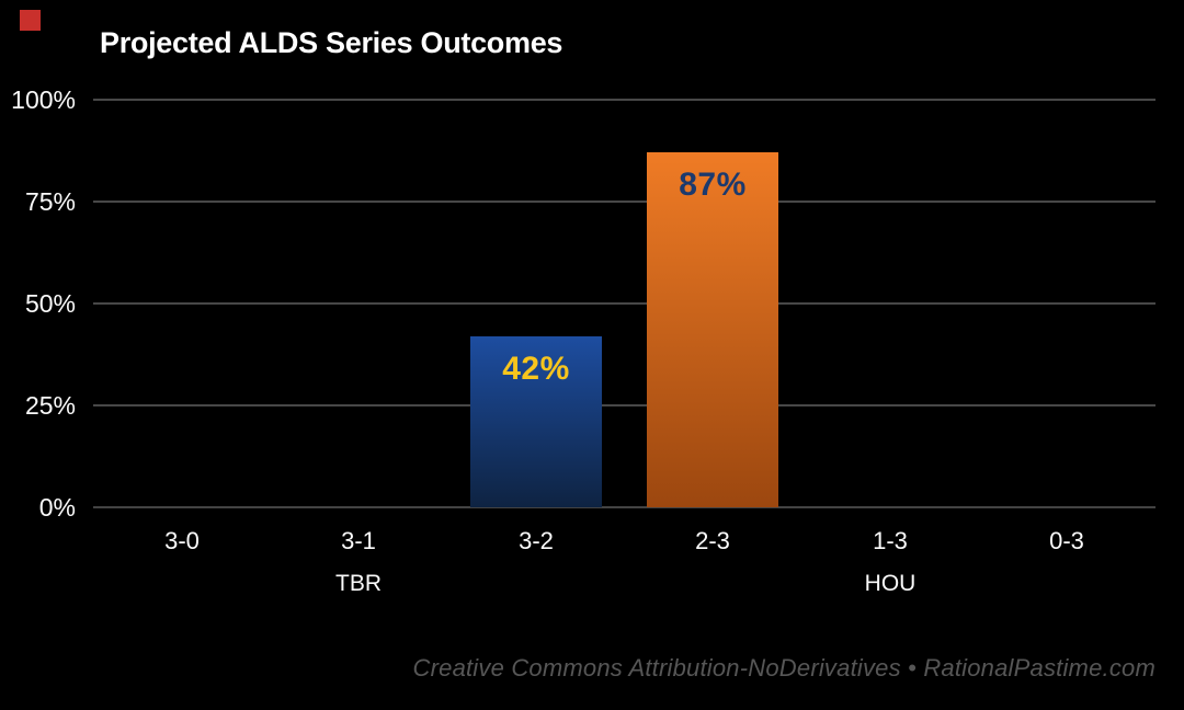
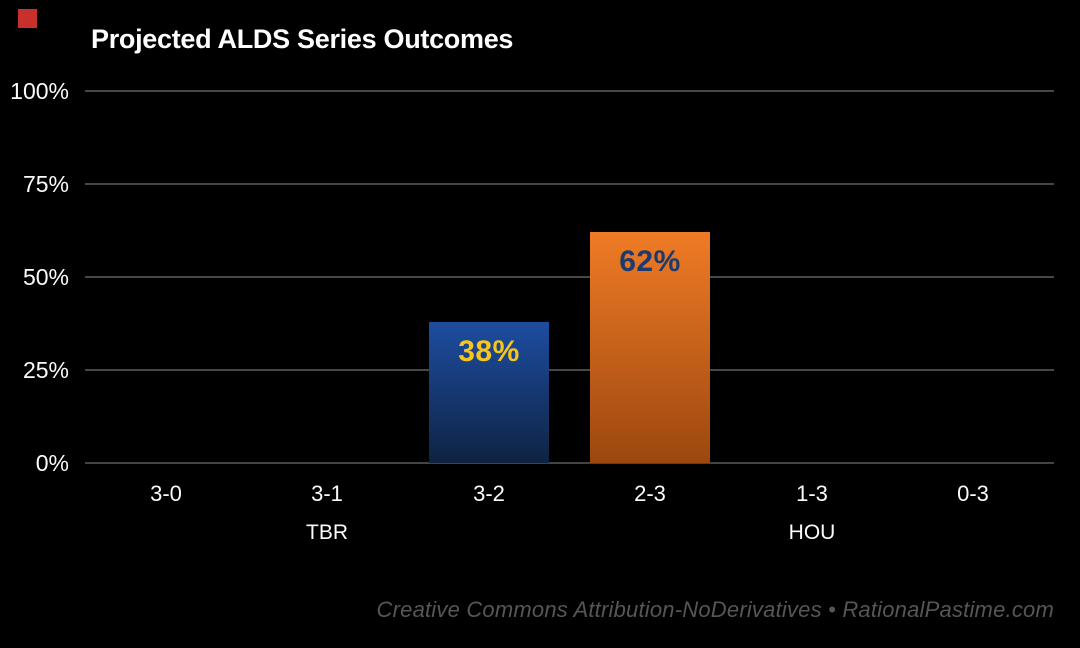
3-2: 42% -> 38%
2-3: 87% -> 62%
